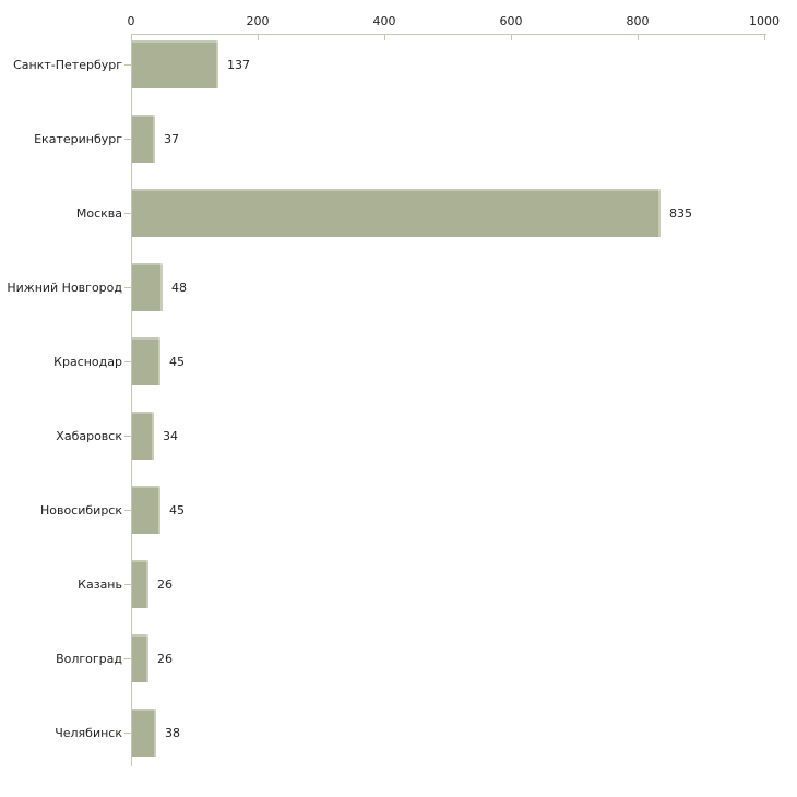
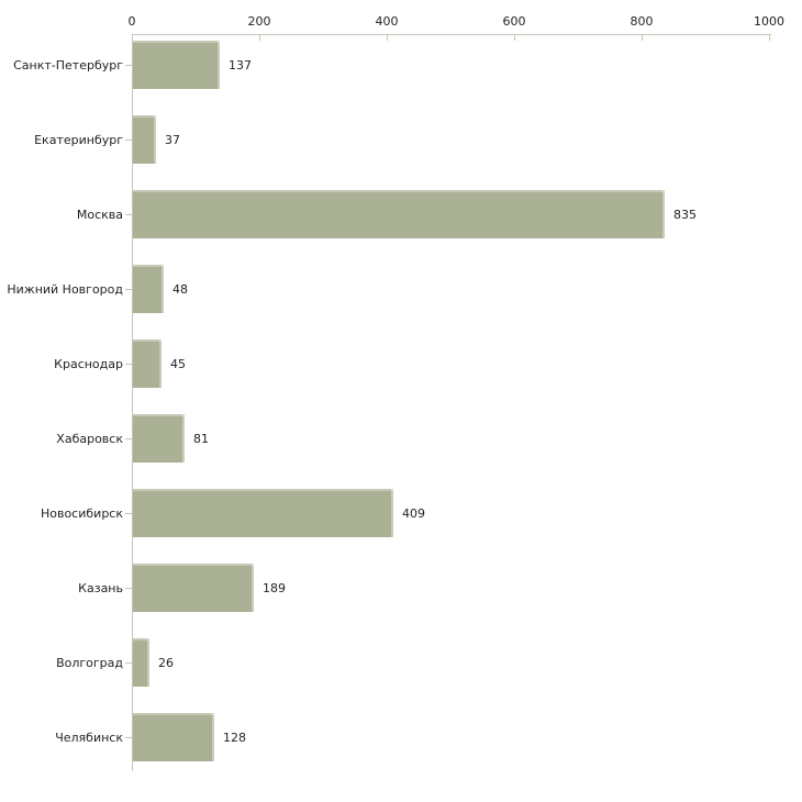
Хабаровск: 34 -> 81
Новосибирск: 45 -> 409
Казань: 26 -> 189
Челябинск: 38 -> 128
